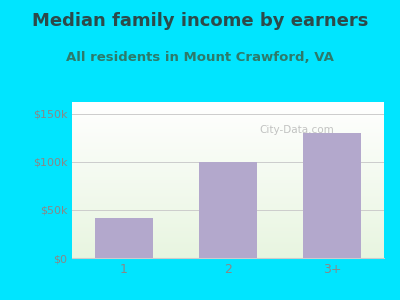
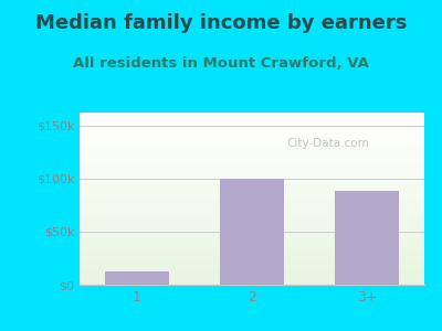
1: $42k -> $12k
3+: $130k -> $88k
